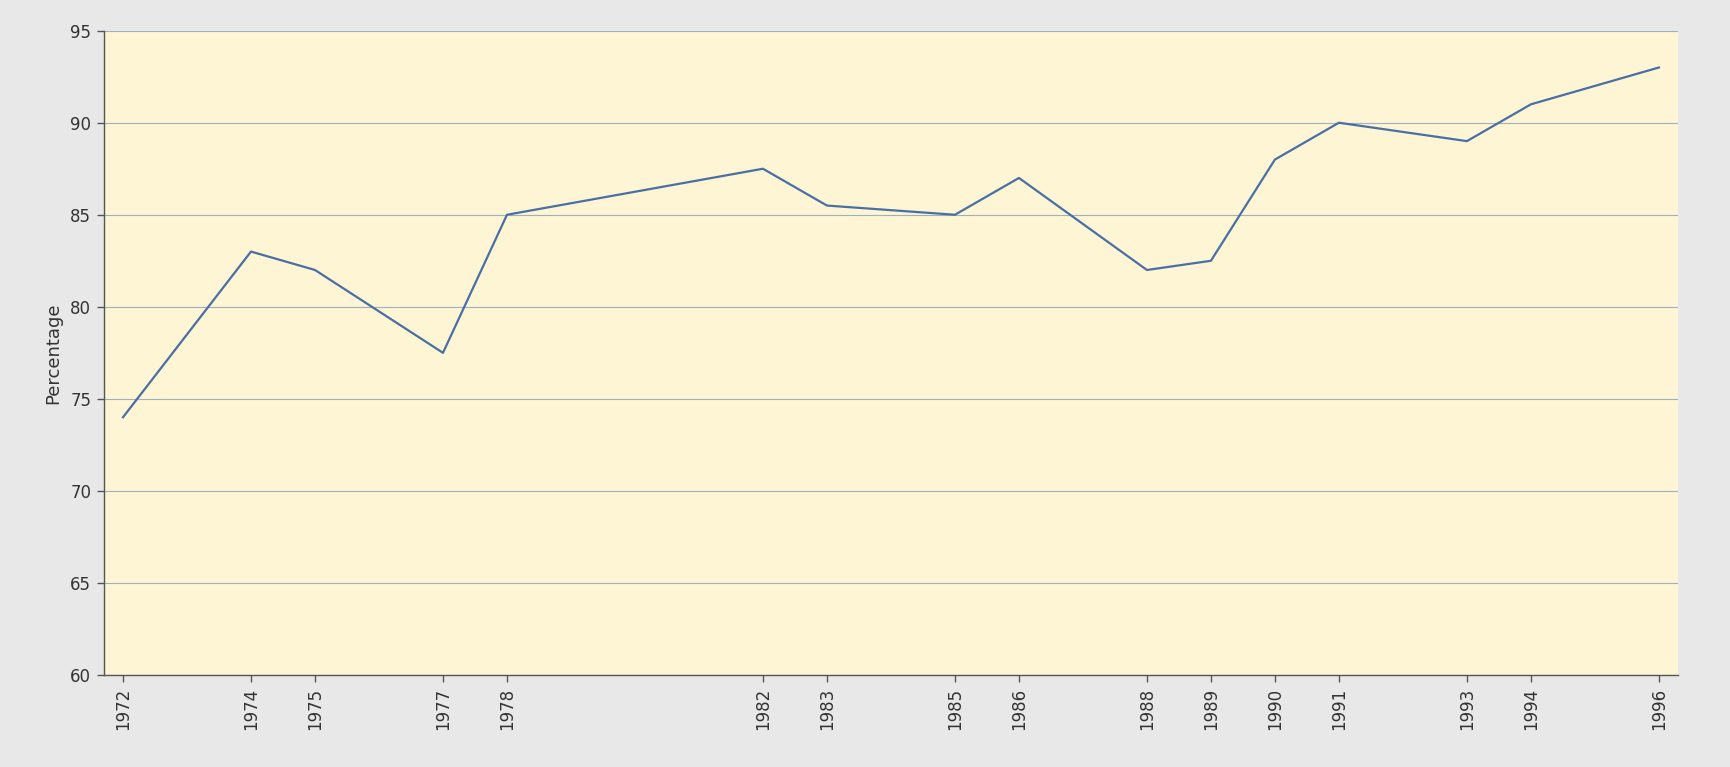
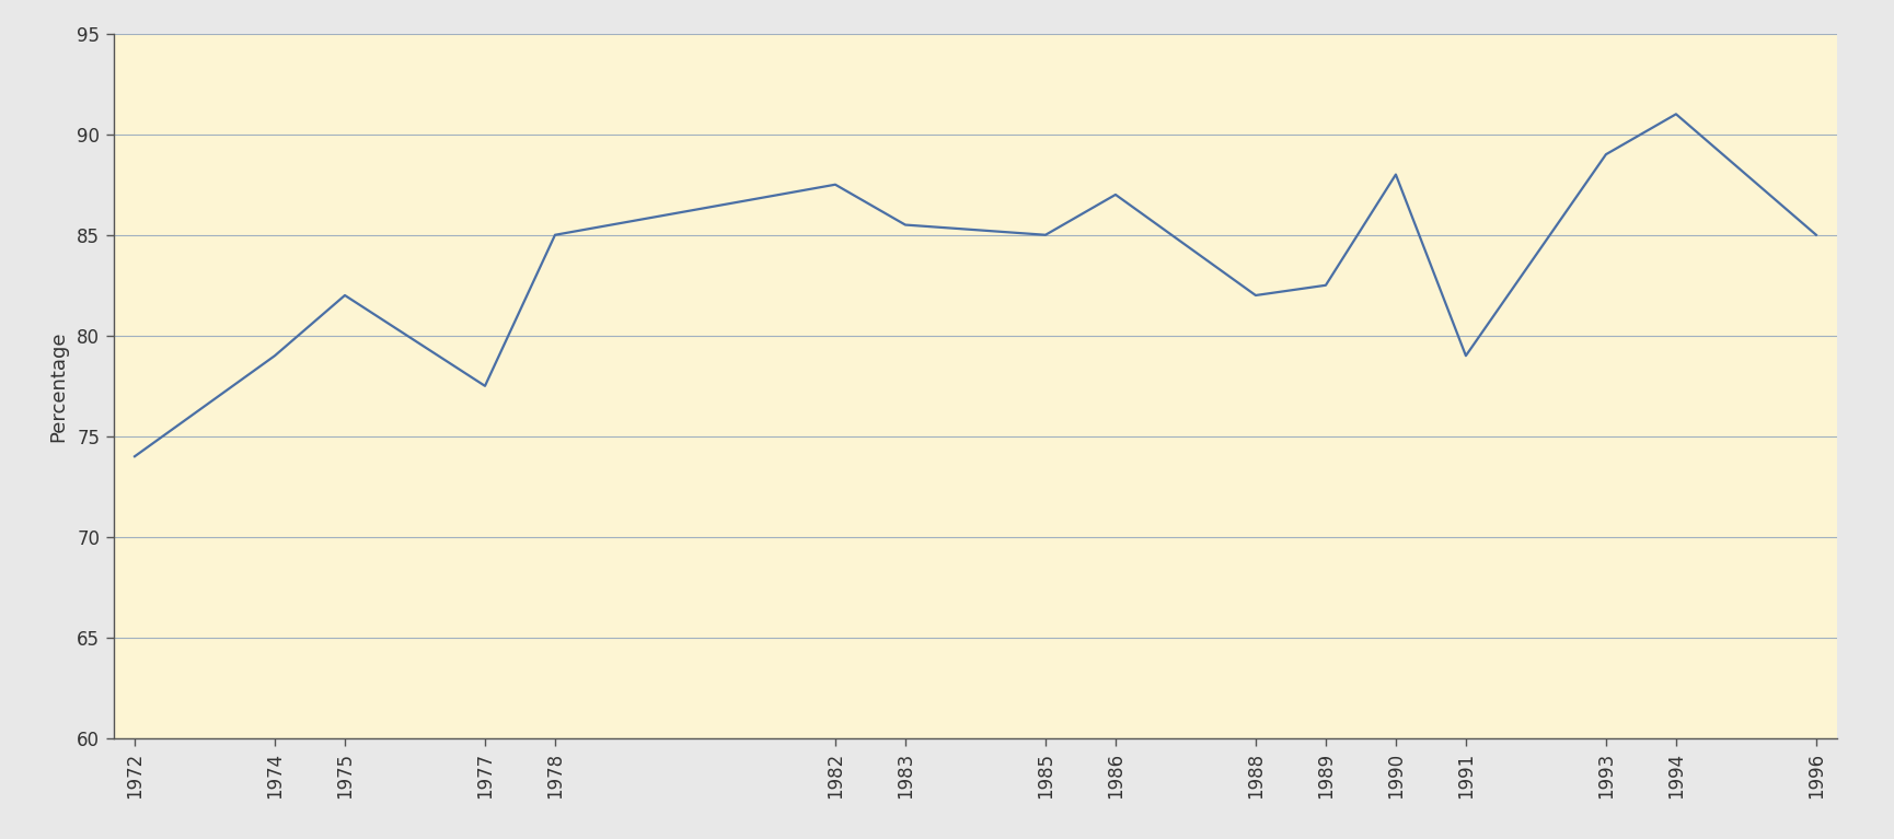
1974: 83.0 -> 79.0
1991: 90.0 -> 79.0
1996: 93.0 -> 85.0
